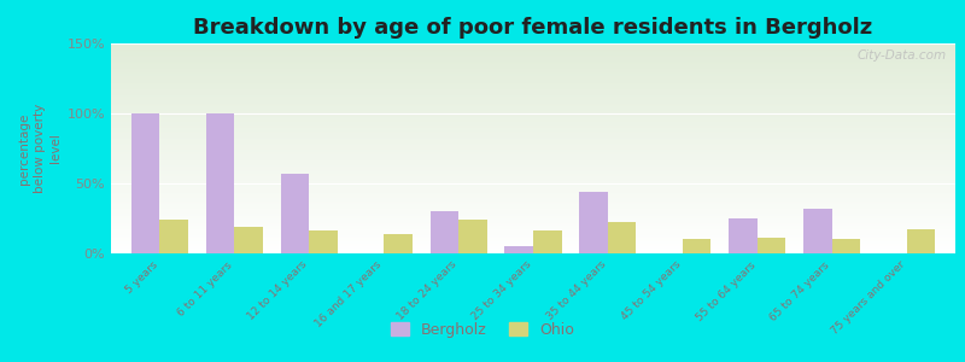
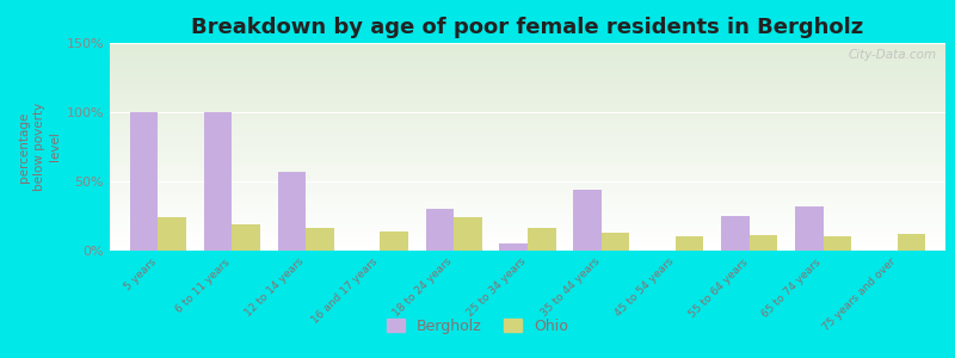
Ohio/35 to 44 years: 22% -> 13%
Ohio/75 years and over: 17% -> 12%
